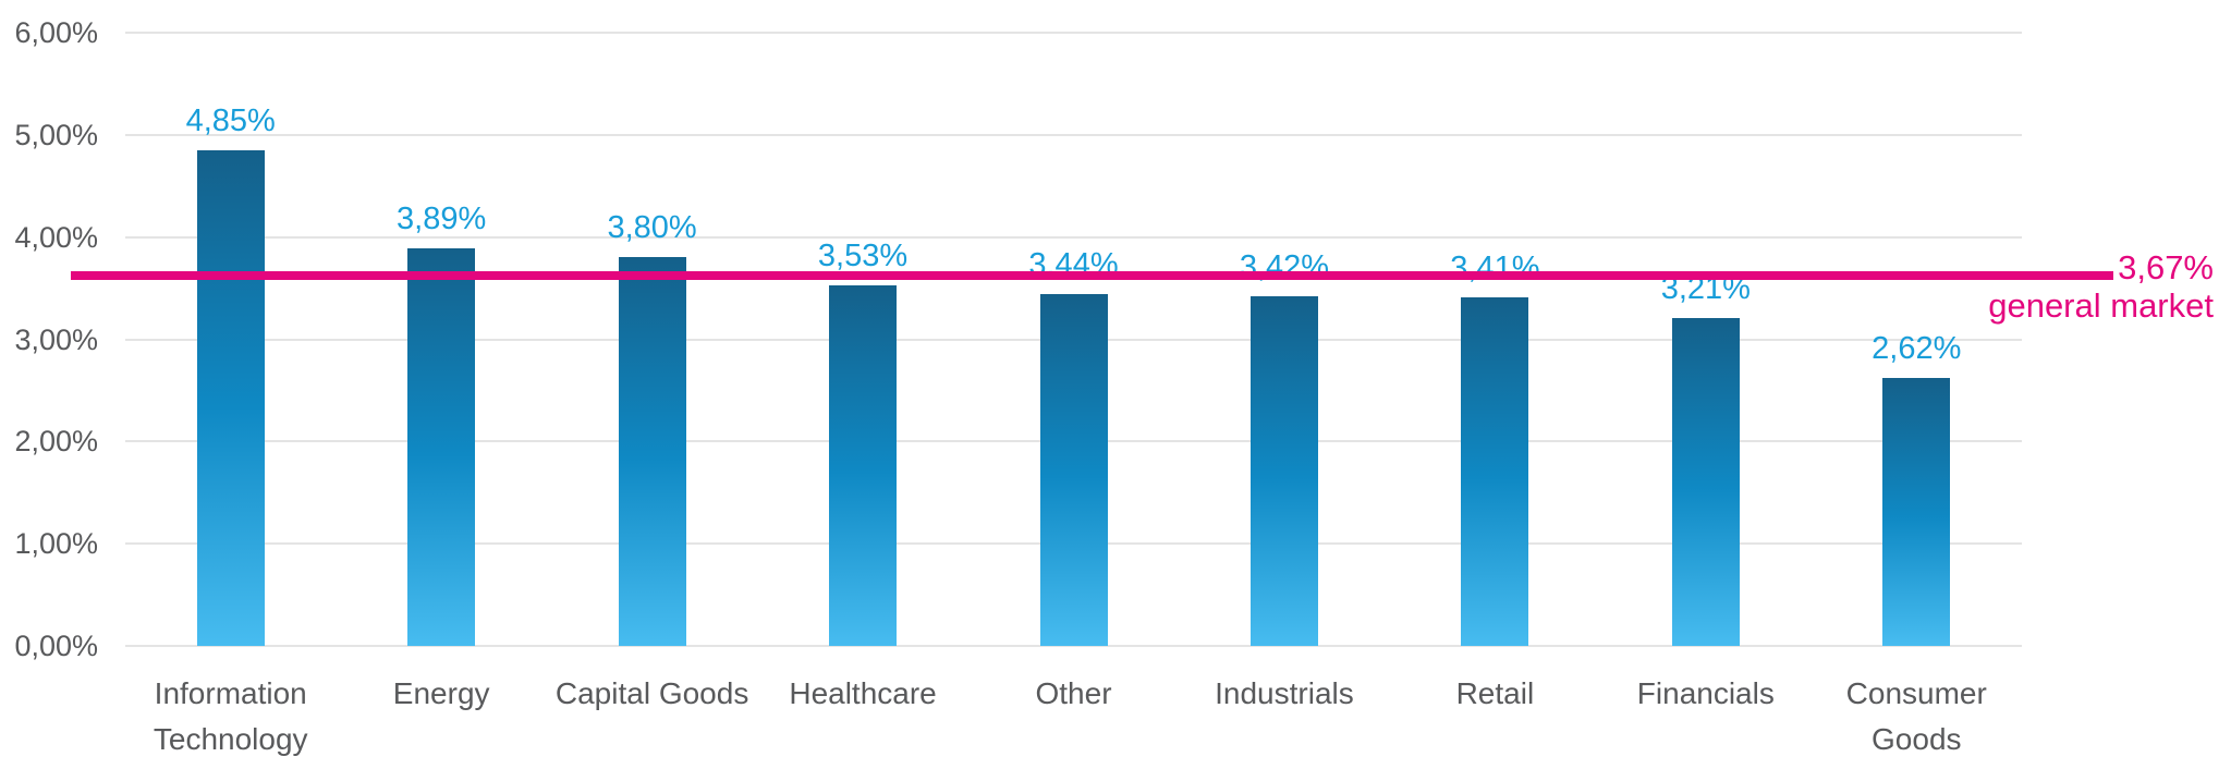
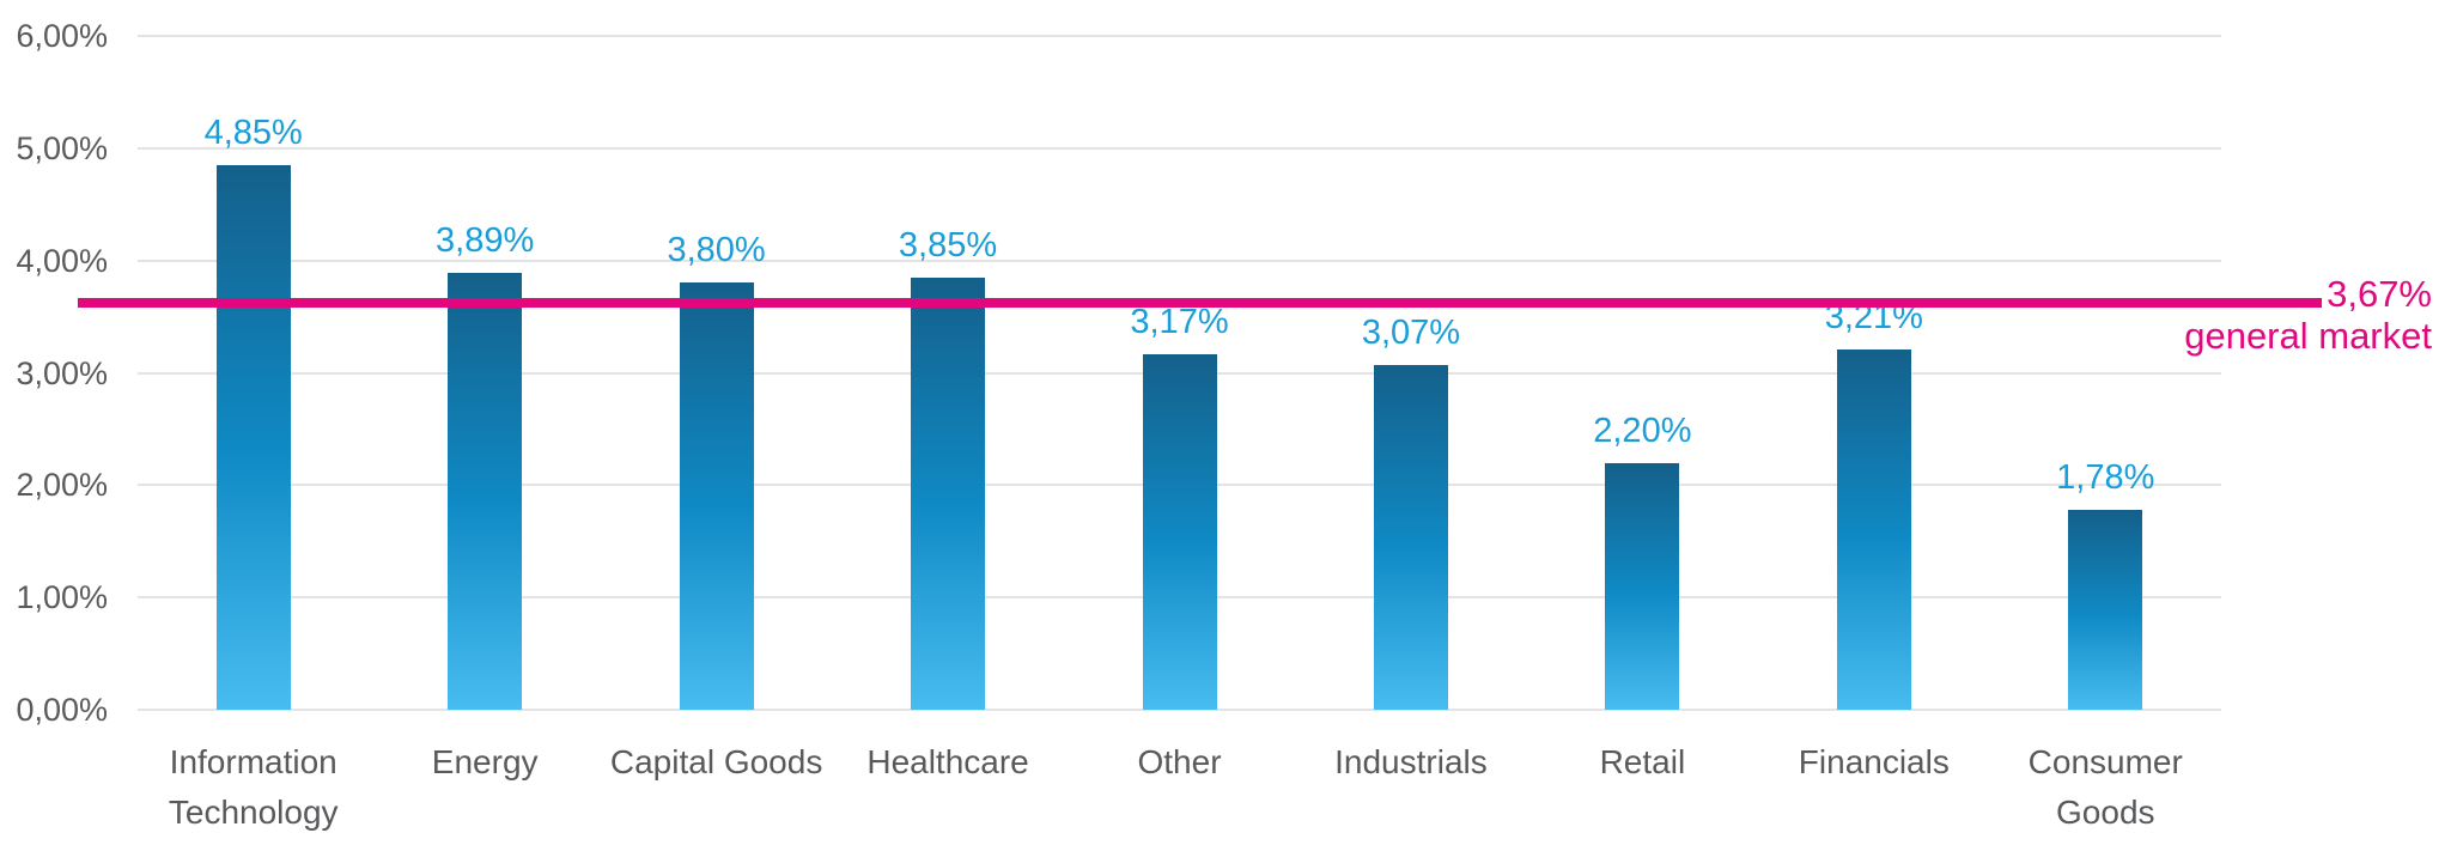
Healthcare: 3,53% -> 3,85%
Other: 3,44% -> 3,17%
Industrials: 3,42% -> 3,07%
Retail: 3,41% -> 2,20%
Consumer Goods: 2,62% -> 1,78%
